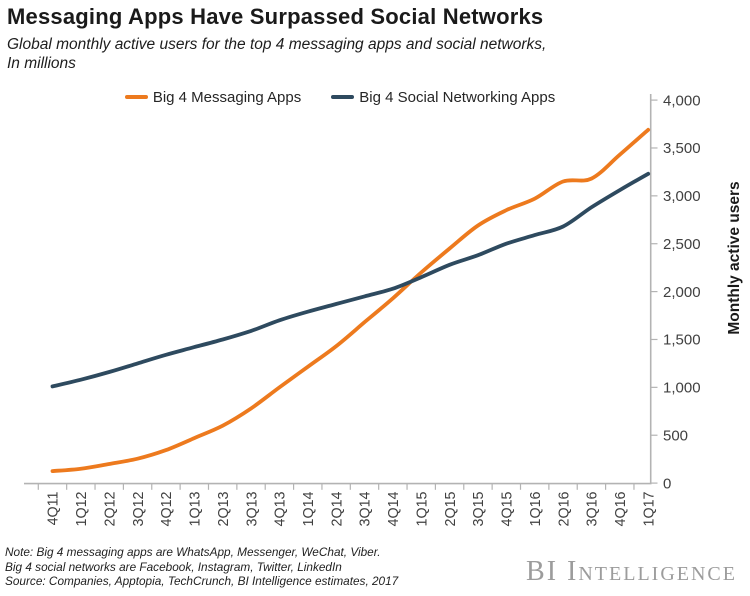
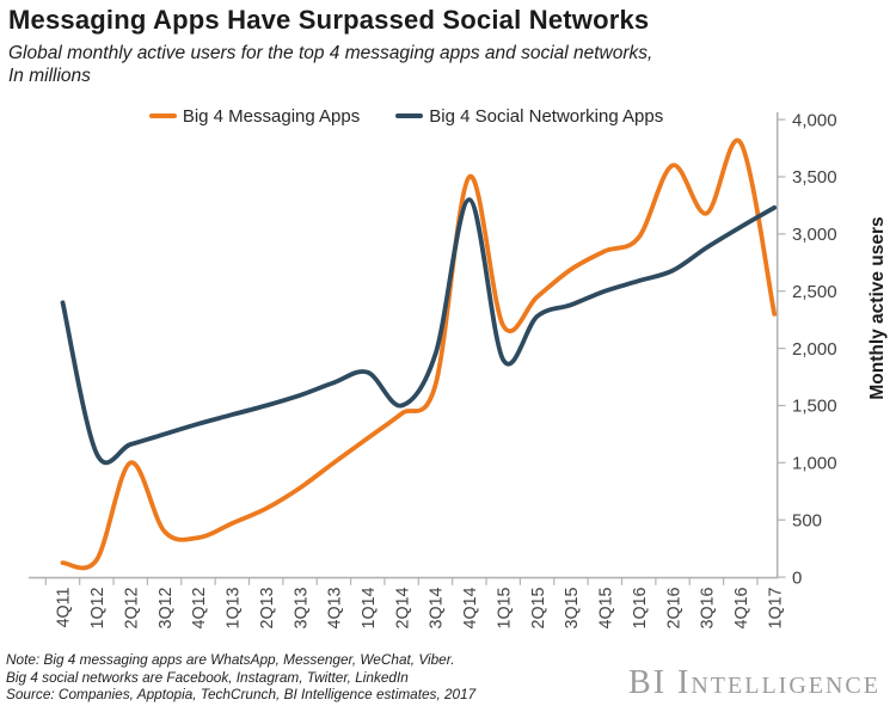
Big 4 Social Networking Apps/4Q11: 1000 -> 2400
Big 4 Messaging Apps/2Q12: 200 -> 1000
Big 4 Messaging Apps/3Q12: 300 -> 400
Big 4 Social Networking Apps/2Q14: 1900 -> 1500
Big 4 Messaging Apps/4Q14: 1900 -> 3500
Big 4 Social Networking Apps/4Q14: 2000 -> 3300
Big 4 Social Networking Apps/1Q15: 2200 -> 1900
Big 4 Messaging Apps/2Q16: 3200 -> 3600
Big 4 Messaging Apps/4Q16: 3400 -> 3800
Big 4 Messaging Apps/1Q17: 3700 -> 2300
